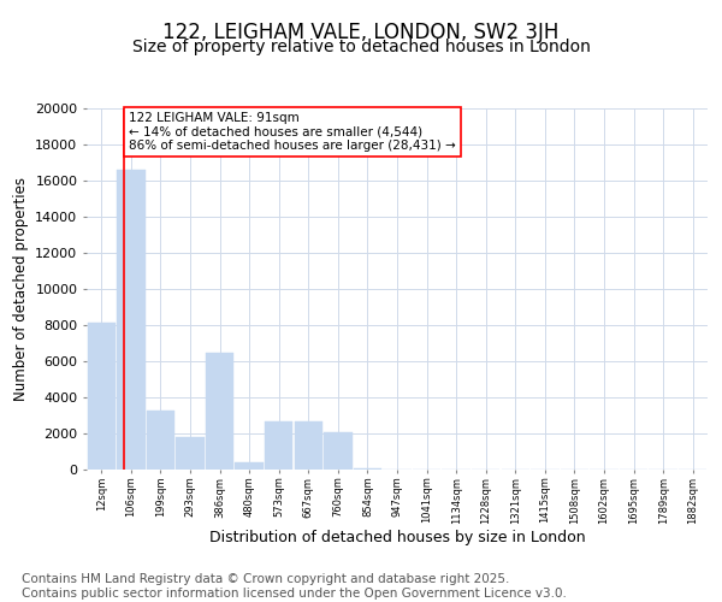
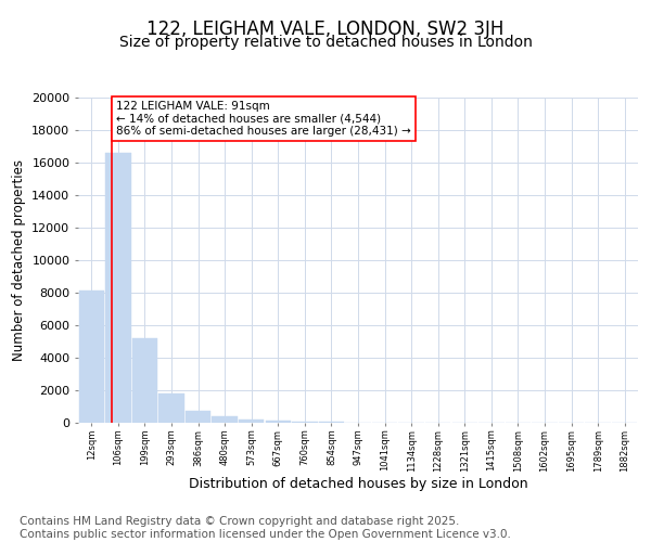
199sqm: 3300 -> 5200
386sqm: 6500 -> 800
573sqm: 2700 -> 200
667sqm: 2700 -> 100
760sqm: 2100 -> 100
